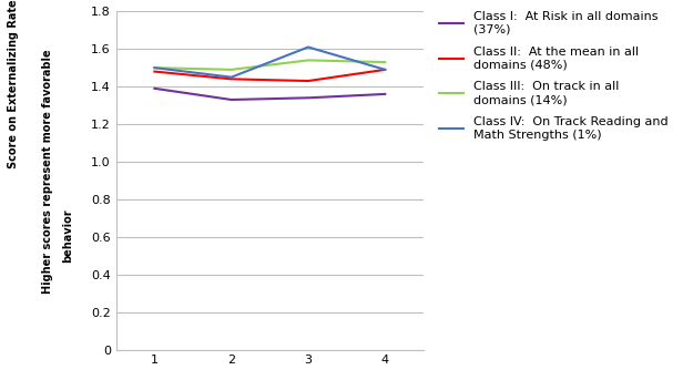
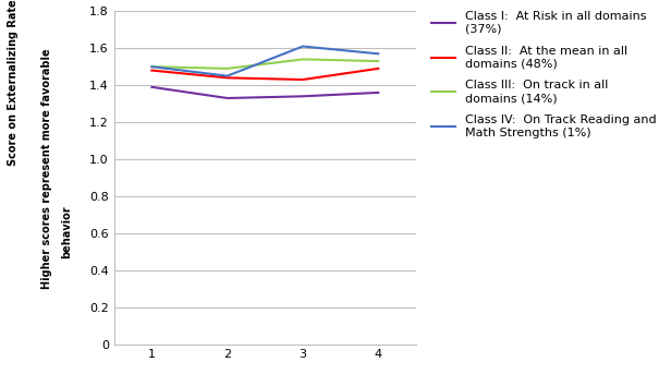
Class IV: On Track Reading and Math Strengths (1%)/4: 1.49 -> 1.57
